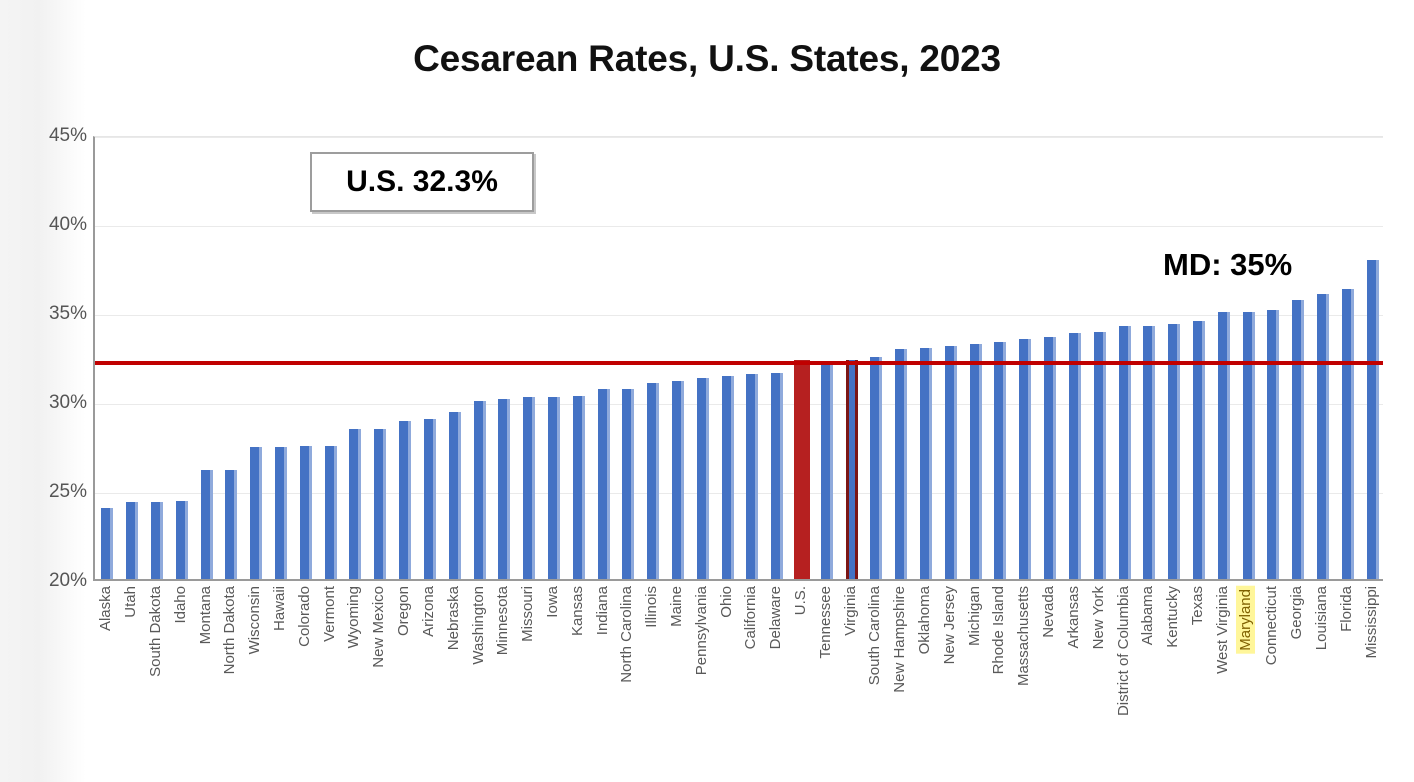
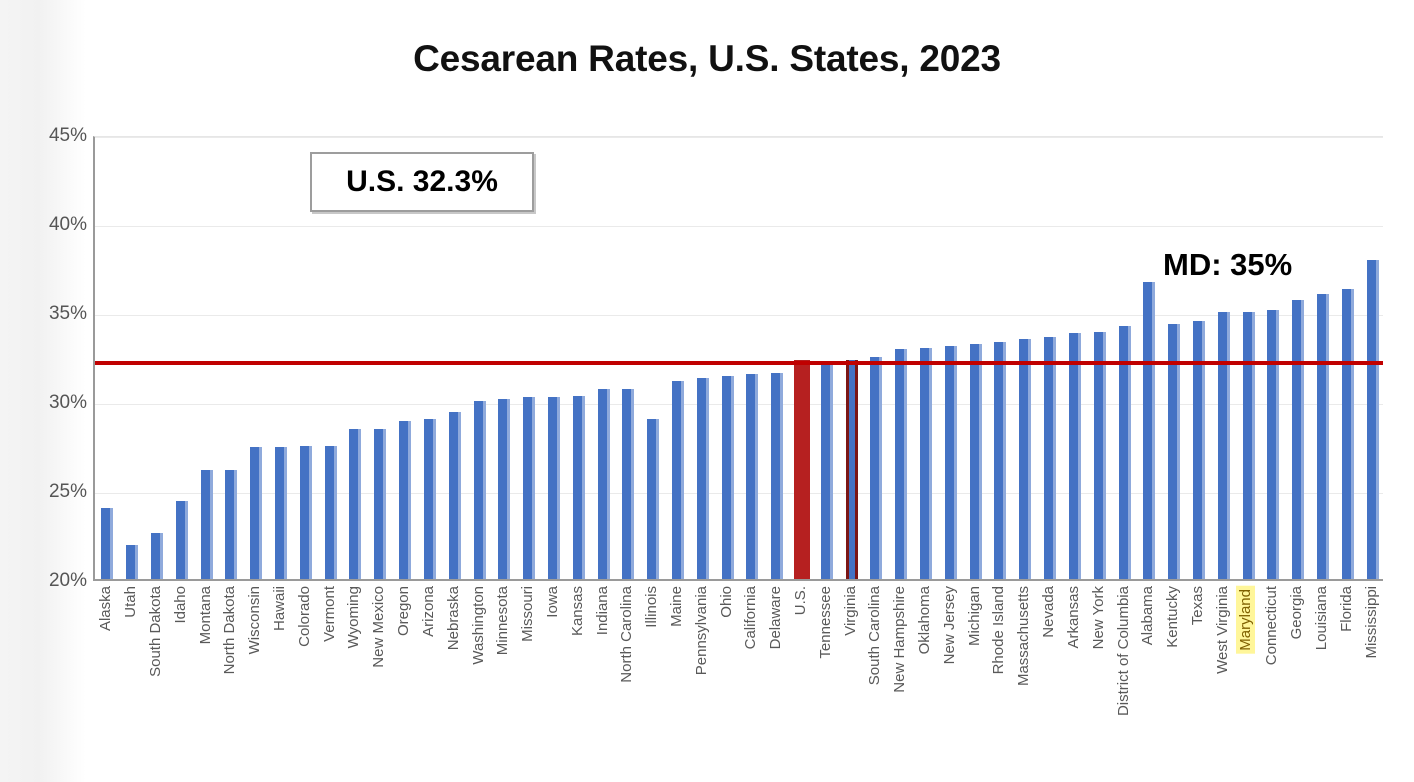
Utah: 24.3% -> 21.9%
South Dakota: 24.3% -> 22.6%
Illinois: 31.0% -> 29.0%
Alabama: 34.2% -> 36.7%
